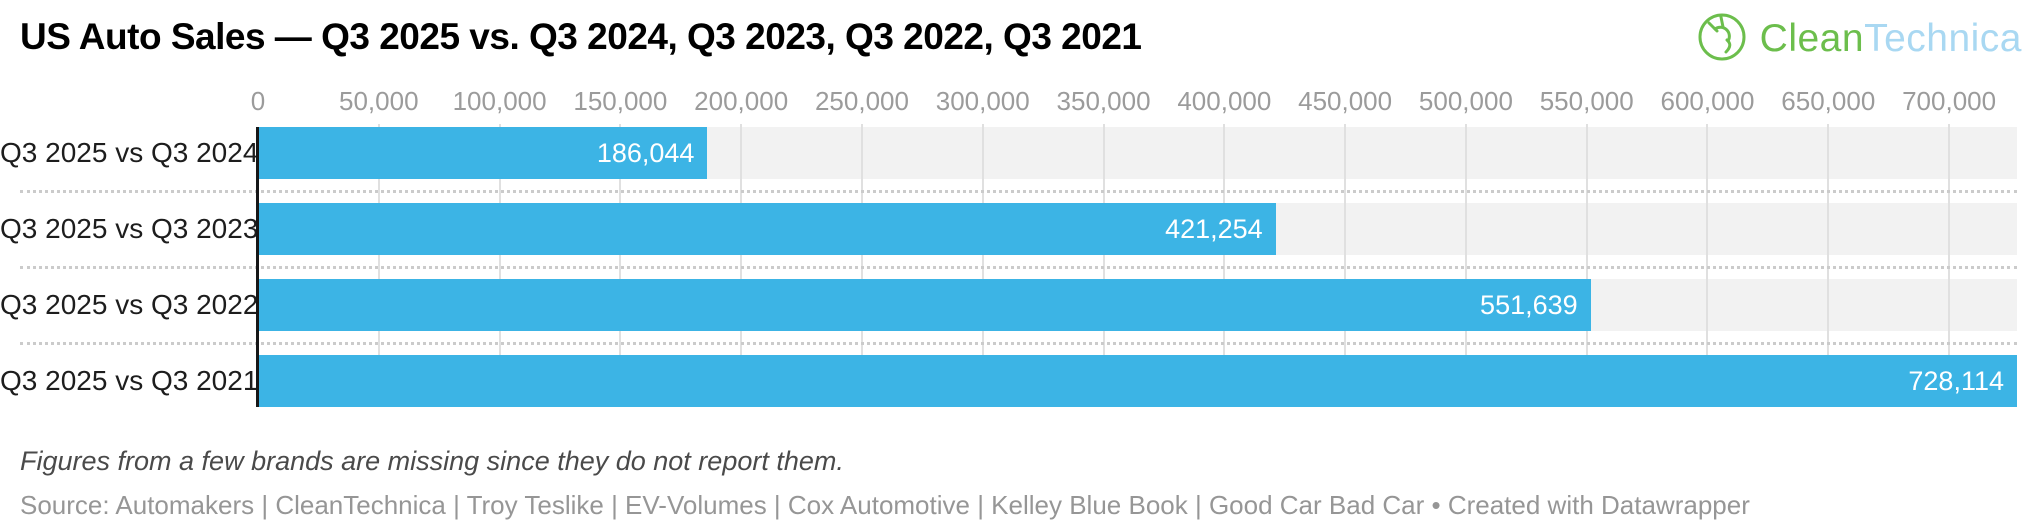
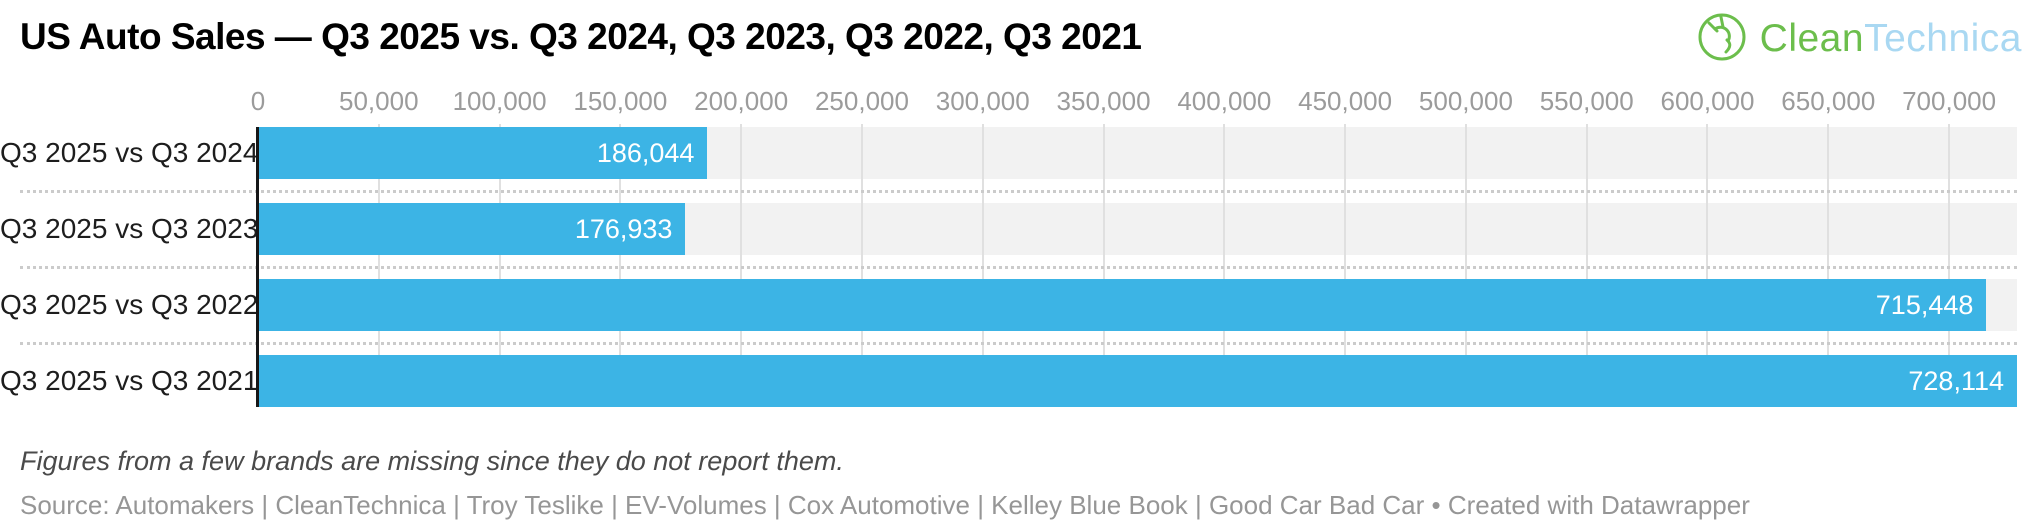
Q3 2025 vs Q3 2023: 421,254 -> 176,933
Q3 2025 vs Q3 2022: 551,639 -> 715,448
